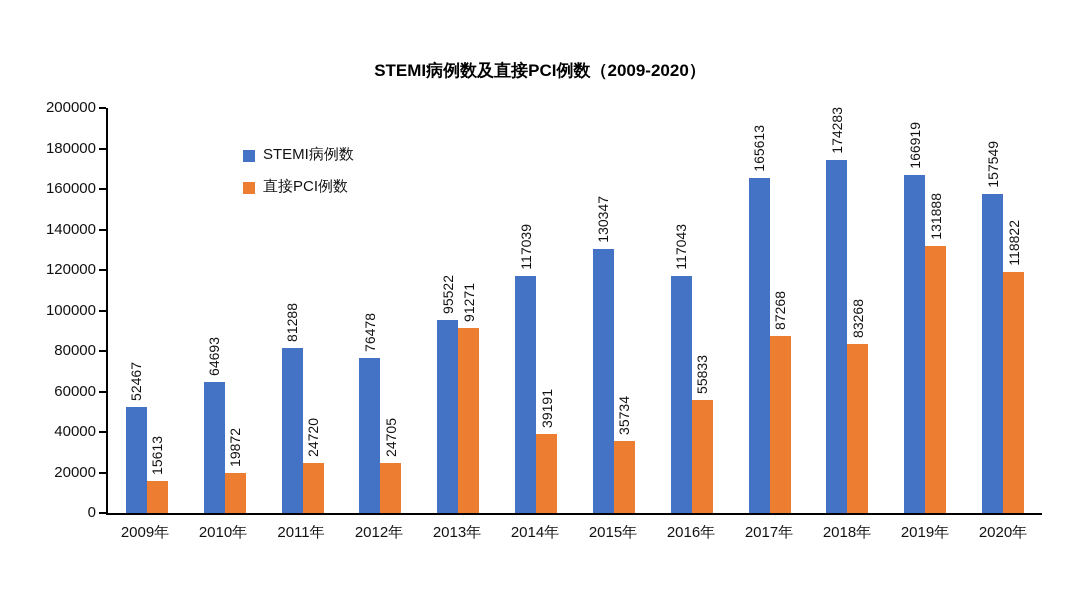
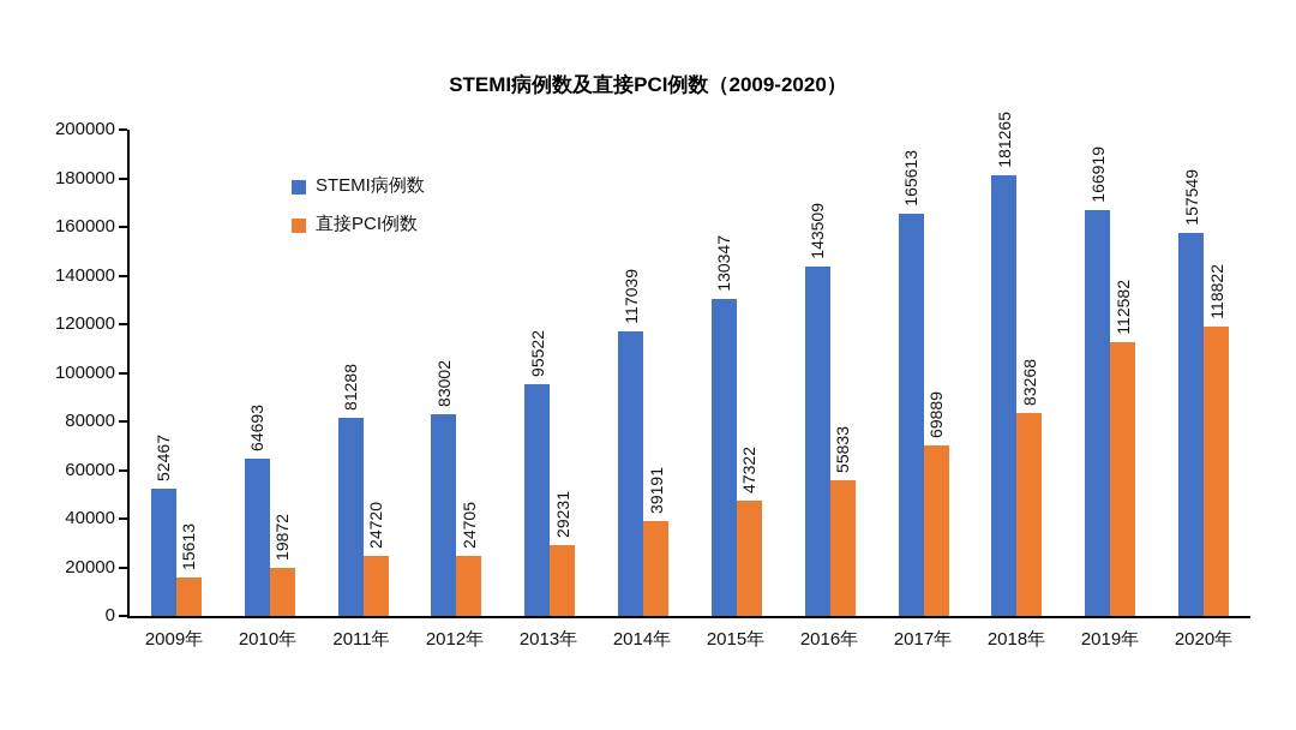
STEMI病例数/2012年: 76478 -> 83002
直接PCI例数/2013年: 91271 -> 29231
直接PCI例数/2015年: 35734 -> 47322
STEMI病例数/2016年: 117043 -> 143509
直接PCI例数/2017年: 87268 -> 69889
STEMI病例数/2018年: 174283 -> 181265
直接PCI例数/2019年: 131888 -> 112582
